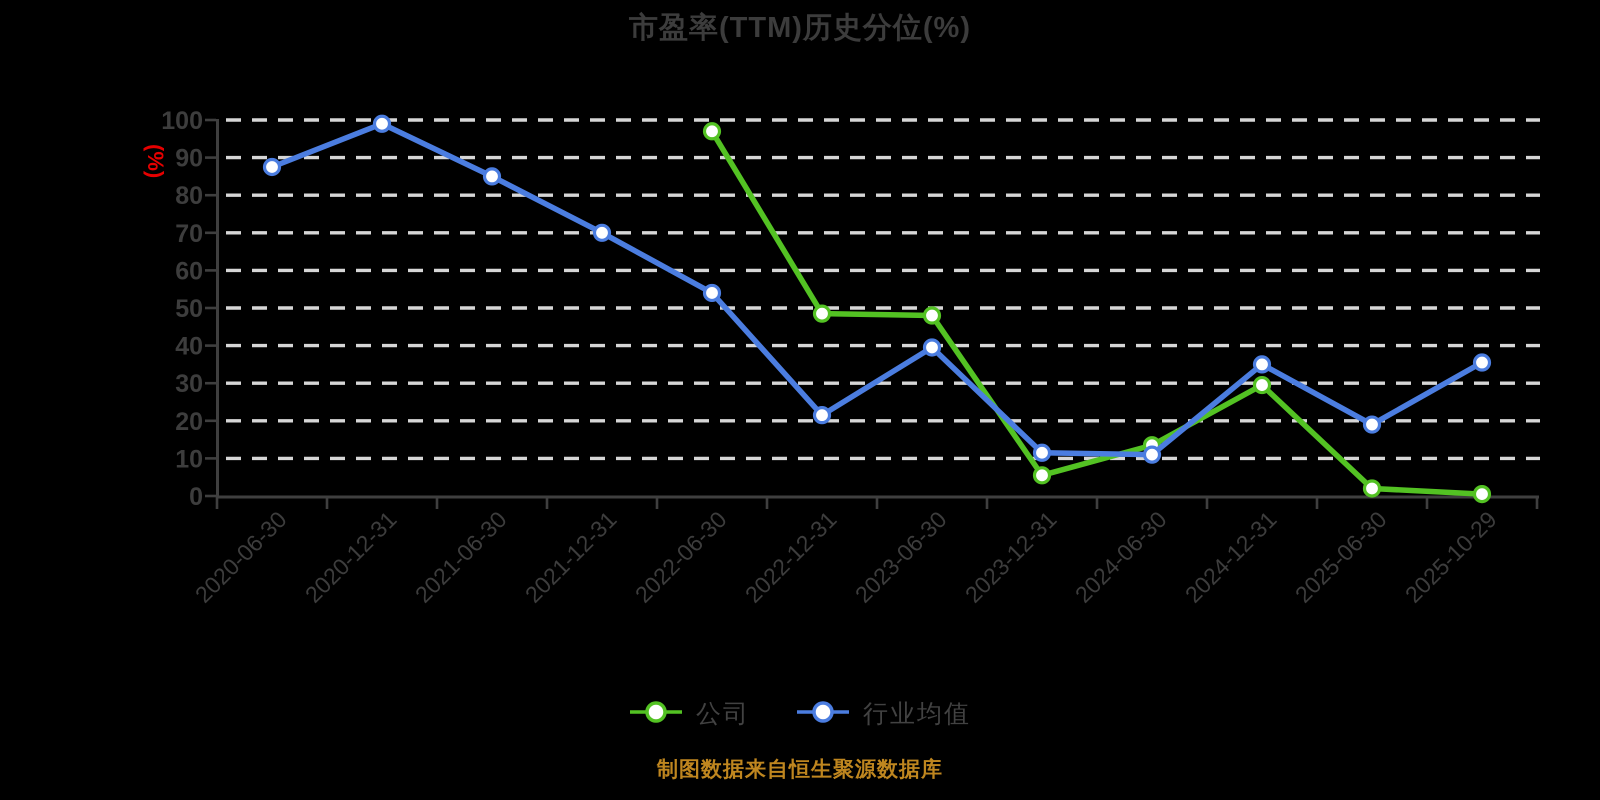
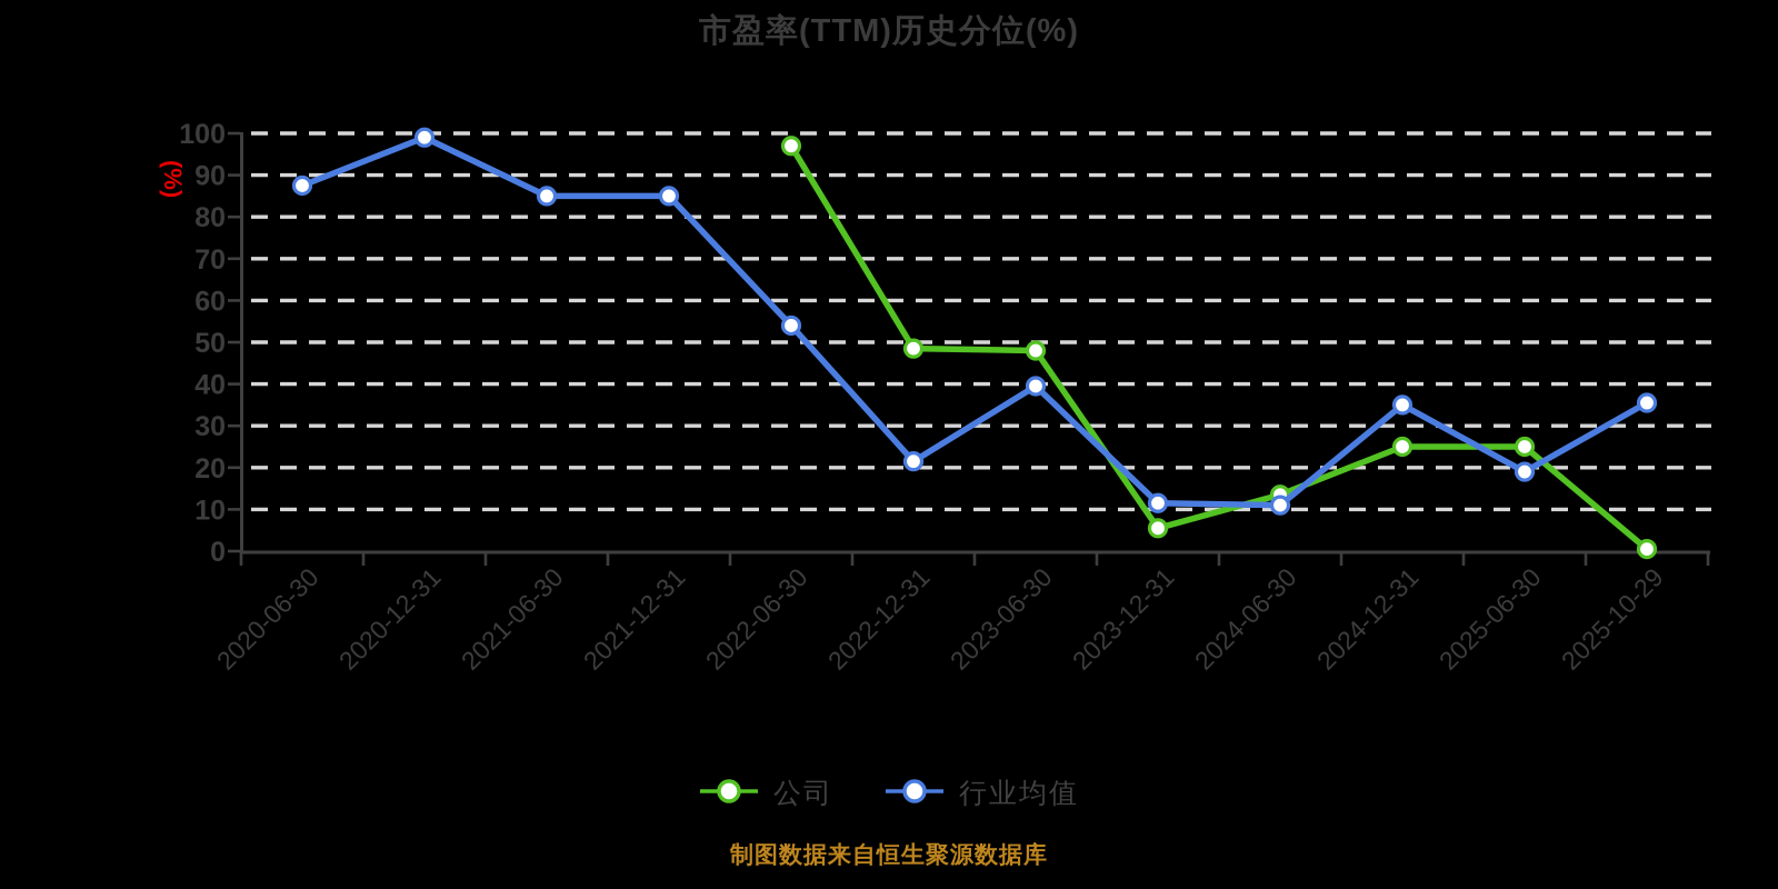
行业均值/2021-12-31: 70 -> 85
公司/2024-12-31: 30 -> 25
公司/2025-06-30: 2 -> 25
